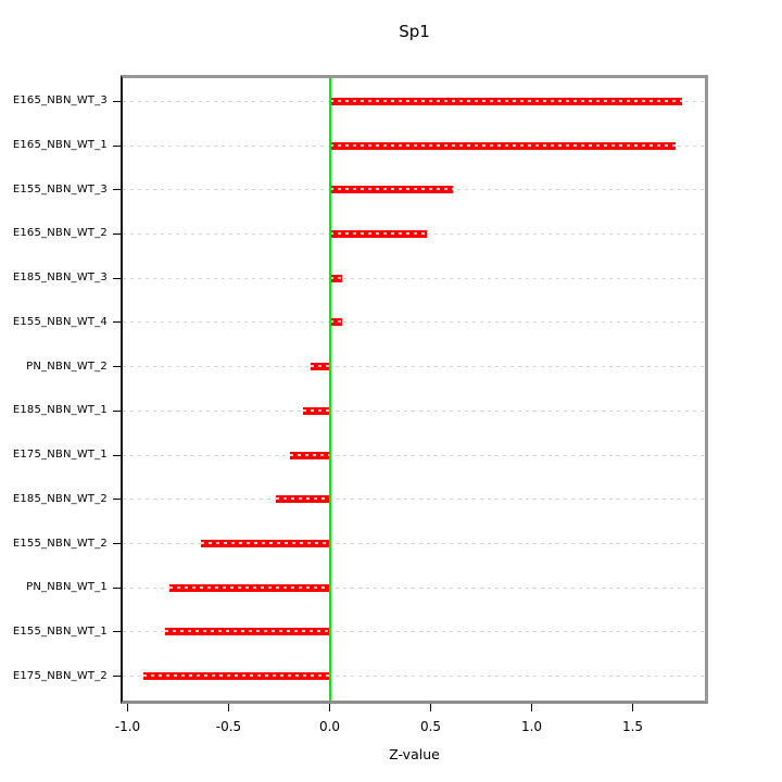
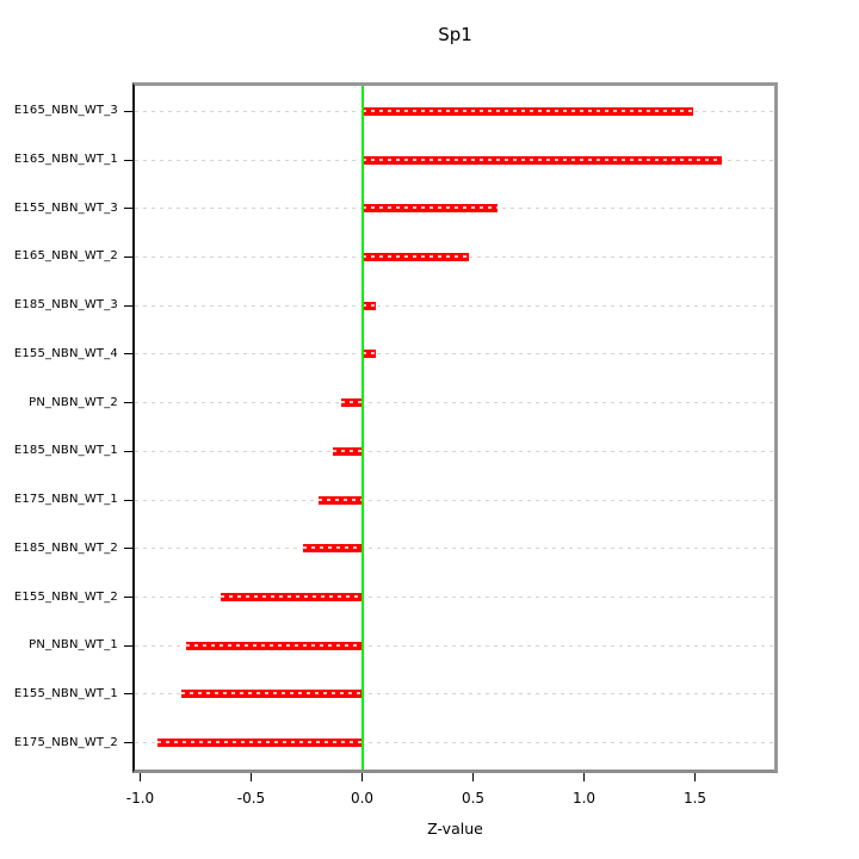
E165_NBN_WT_3: 1.75 -> 1.49
E165_NBN_WT_1: 1.71 -> 1.62
